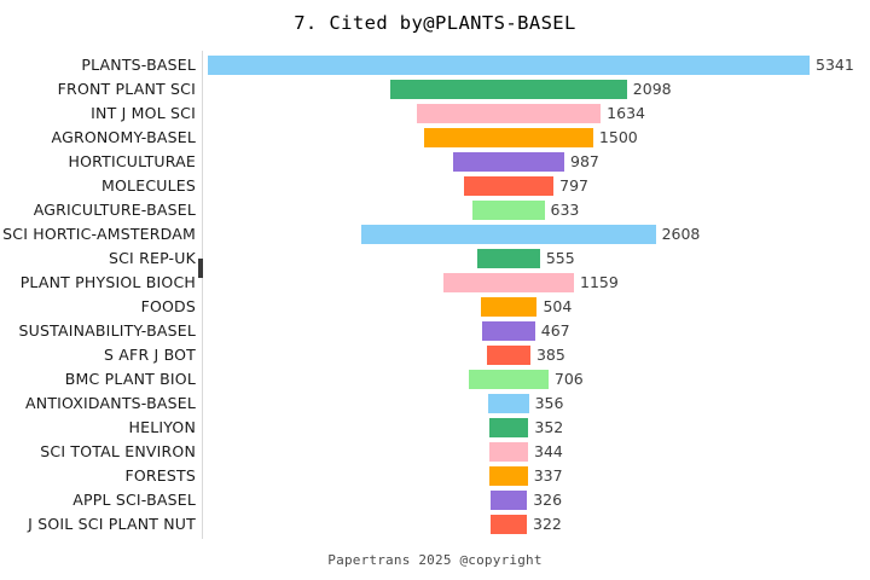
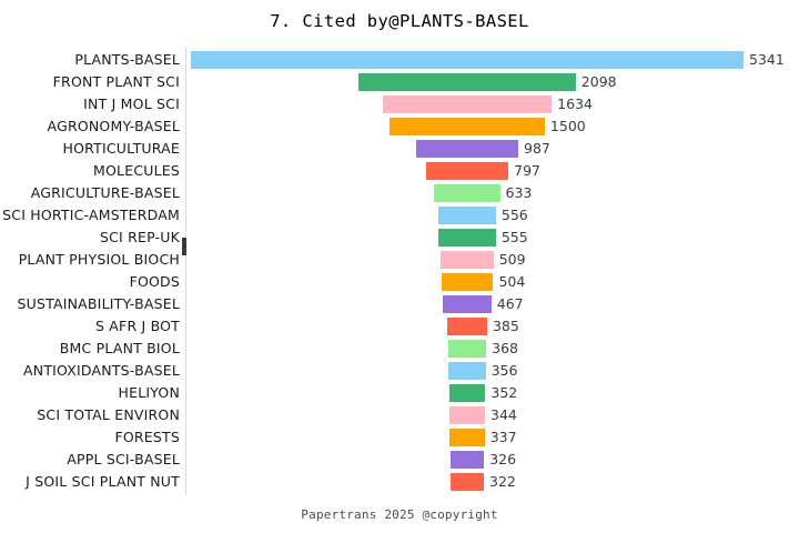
SCI HORTIC-AMSTERDAM: 2608 -> 556
PLANT PHYSIOL BIOCH: 1159 -> 509
BMC PLANT BIOL: 706 -> 368
